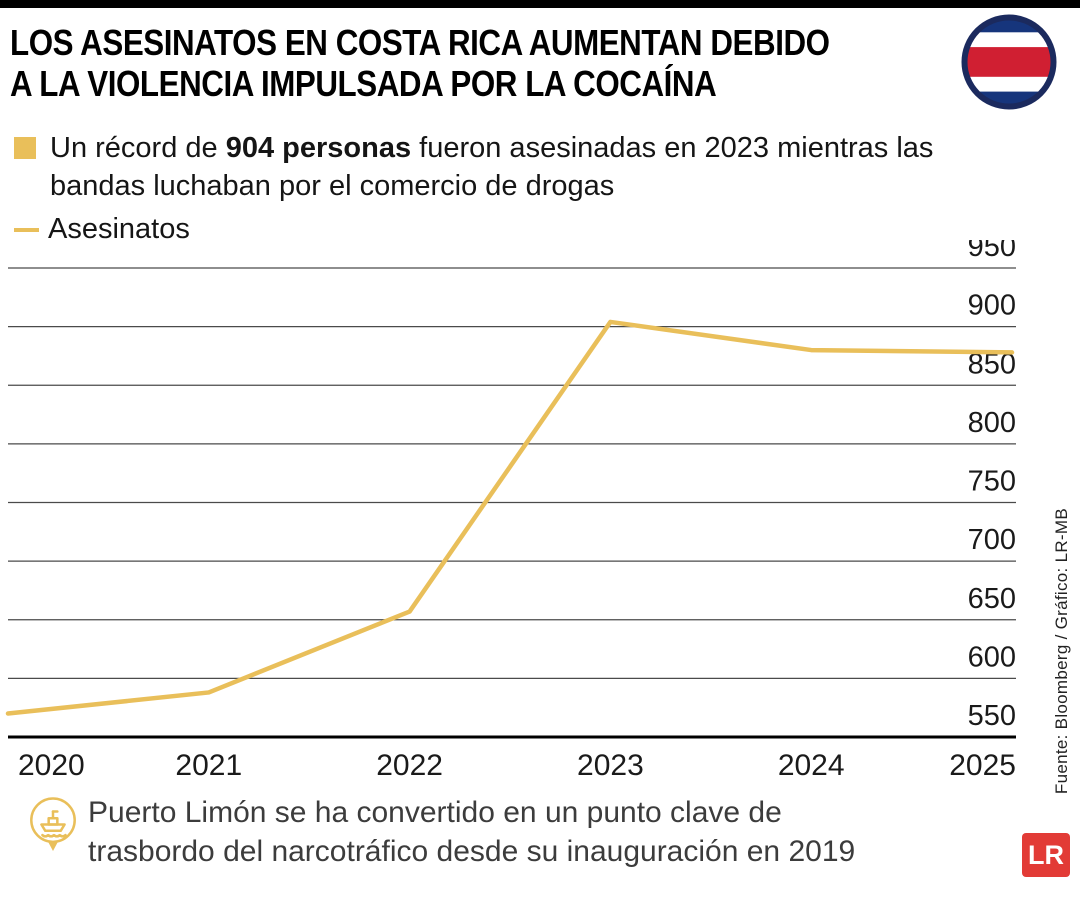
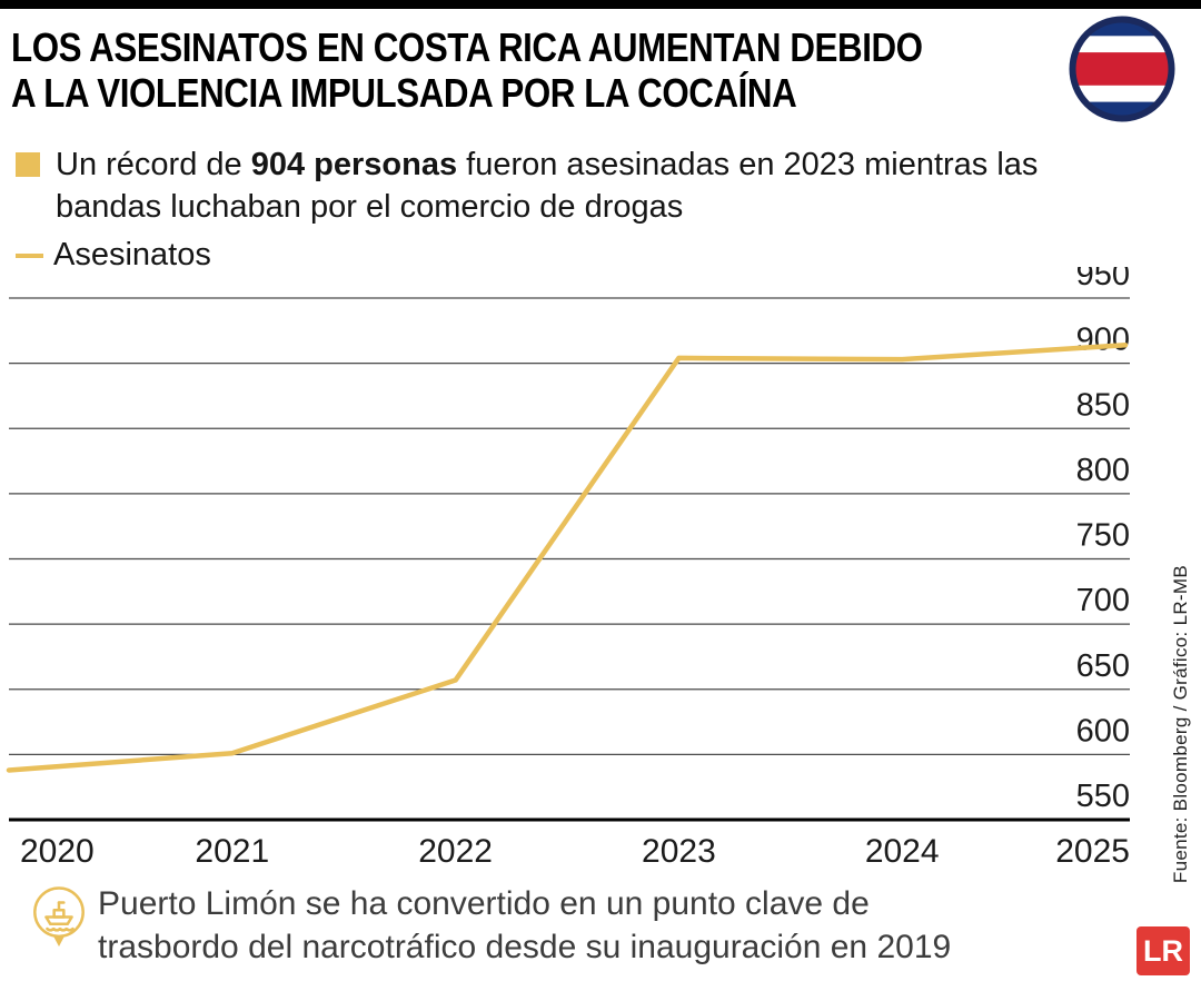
2020: 570 -> 588
2021: 588 -> 601
2024: 880 -> 903
2025: 878 -> 914
